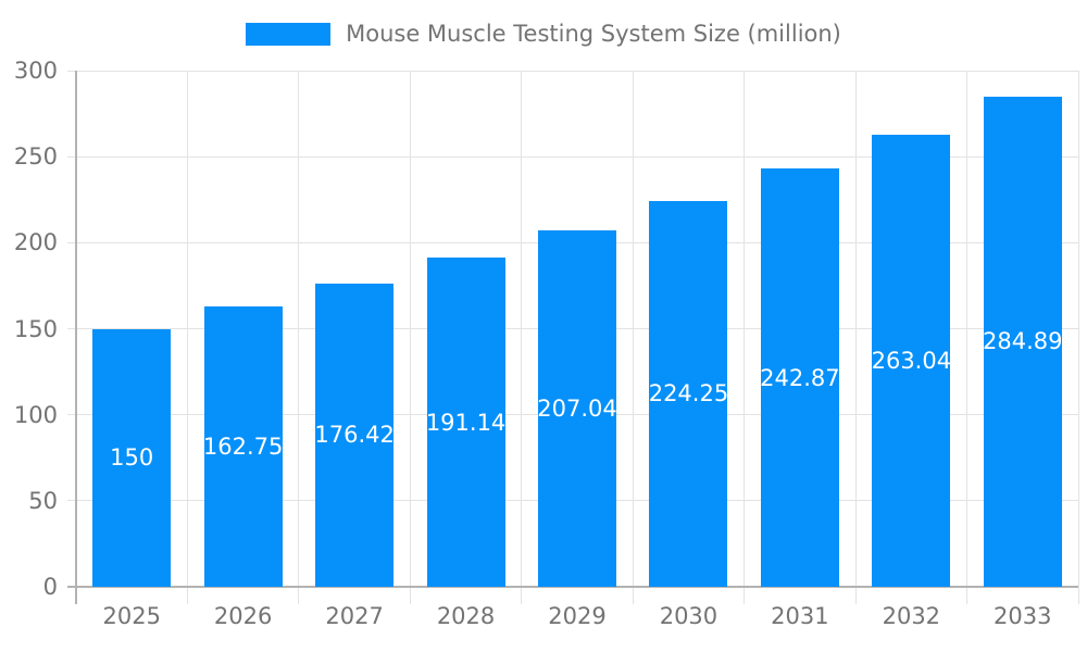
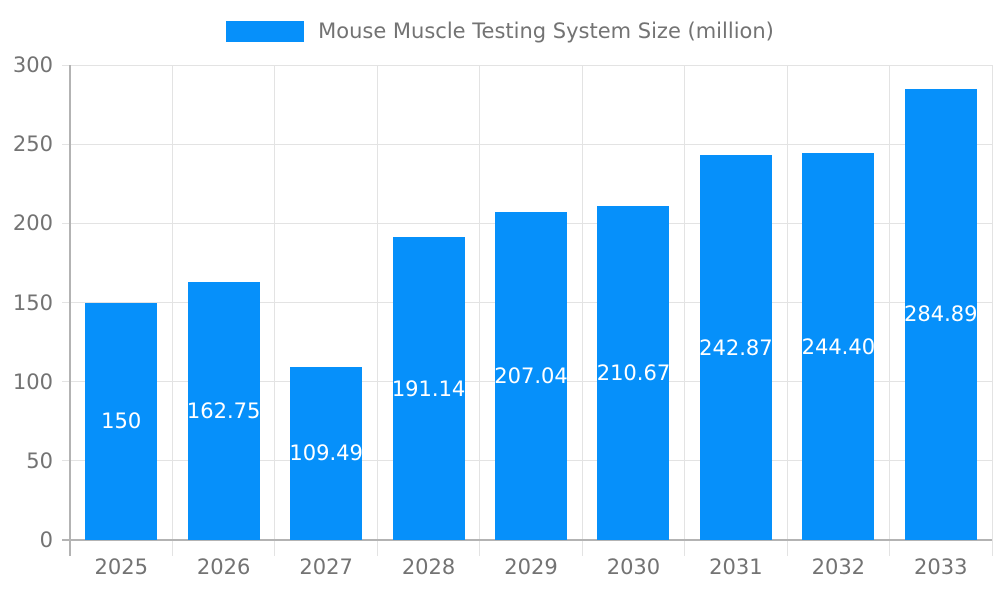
2027: 176.42 -> 109.49
2030: 224.25 -> 210.67
2032: 263.04 -> 244.40
